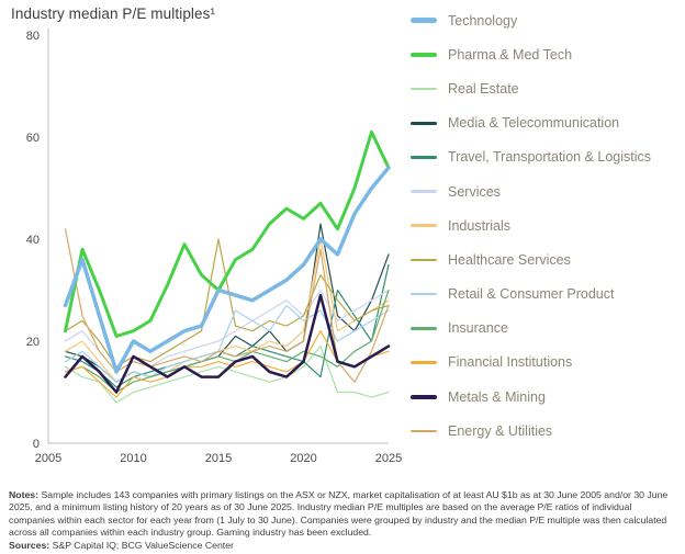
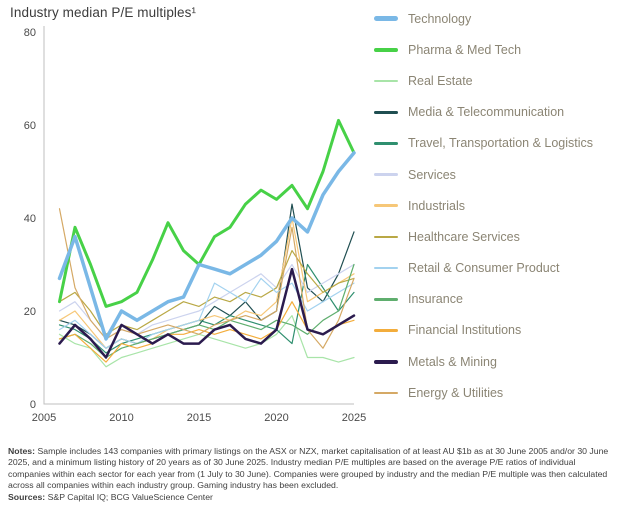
Healthcare Services/2015: 40 -> 21
Energy & Utilities/2015: 18 -> 15
Travel, Transportation & Logistics/2025: 35 -> 24
